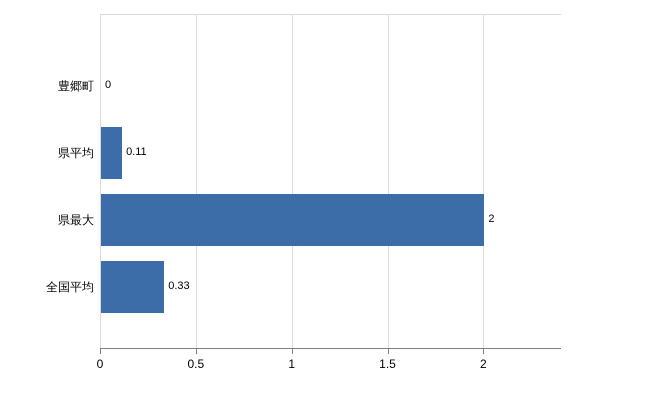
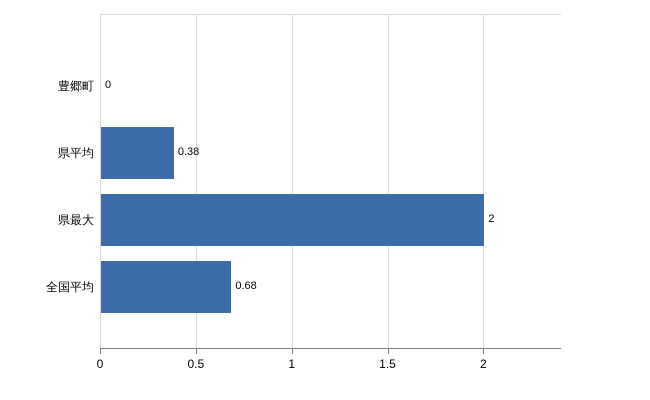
県平均: 0.11 -> 0.38
全国平均: 0.33 -> 0.68
